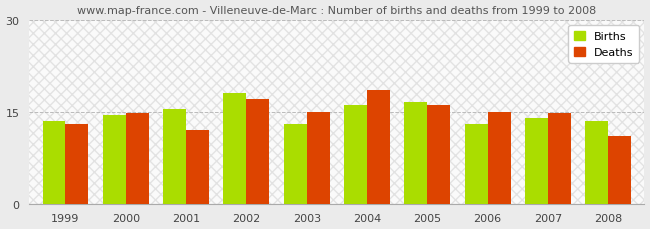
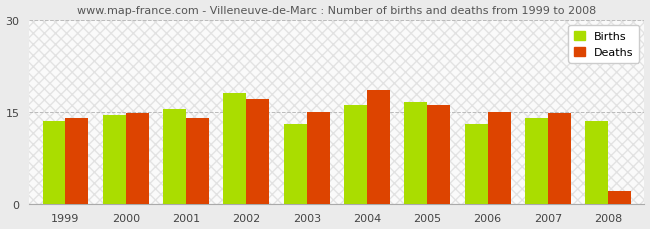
Deaths/1999: 13.0 -> 14.0
Deaths/2001: 12.0 -> 14.0
Deaths/2008: 11.0 -> 2.0
